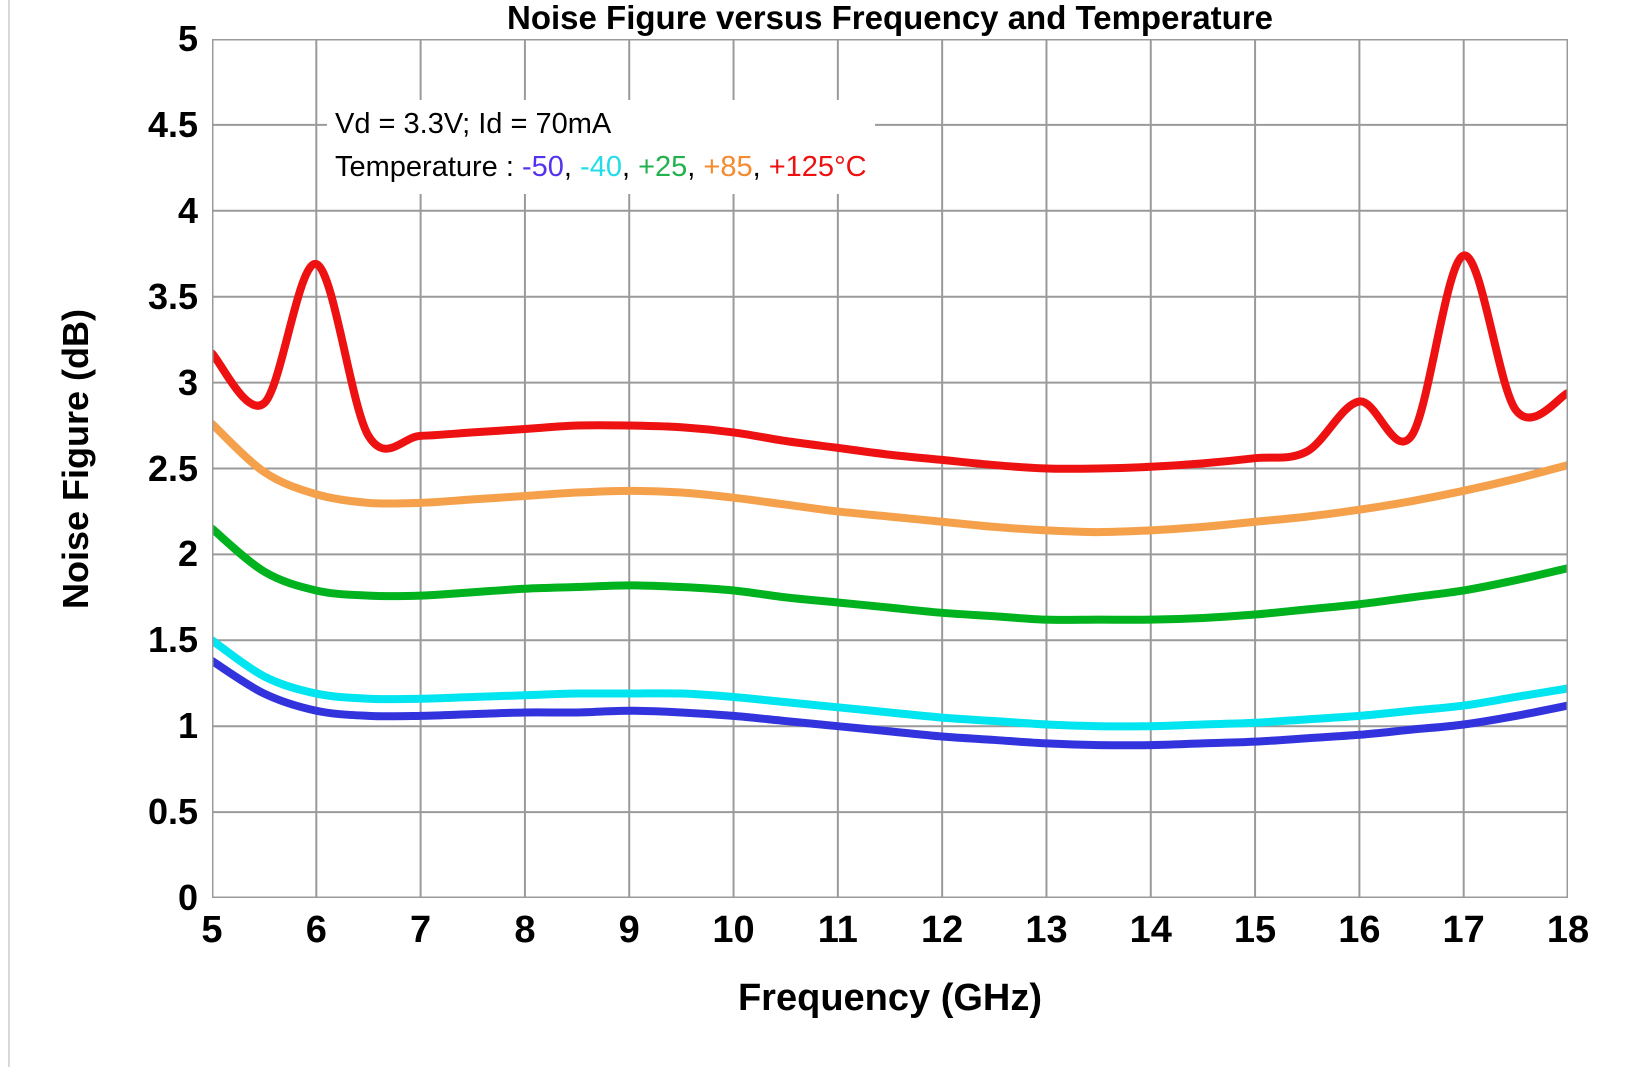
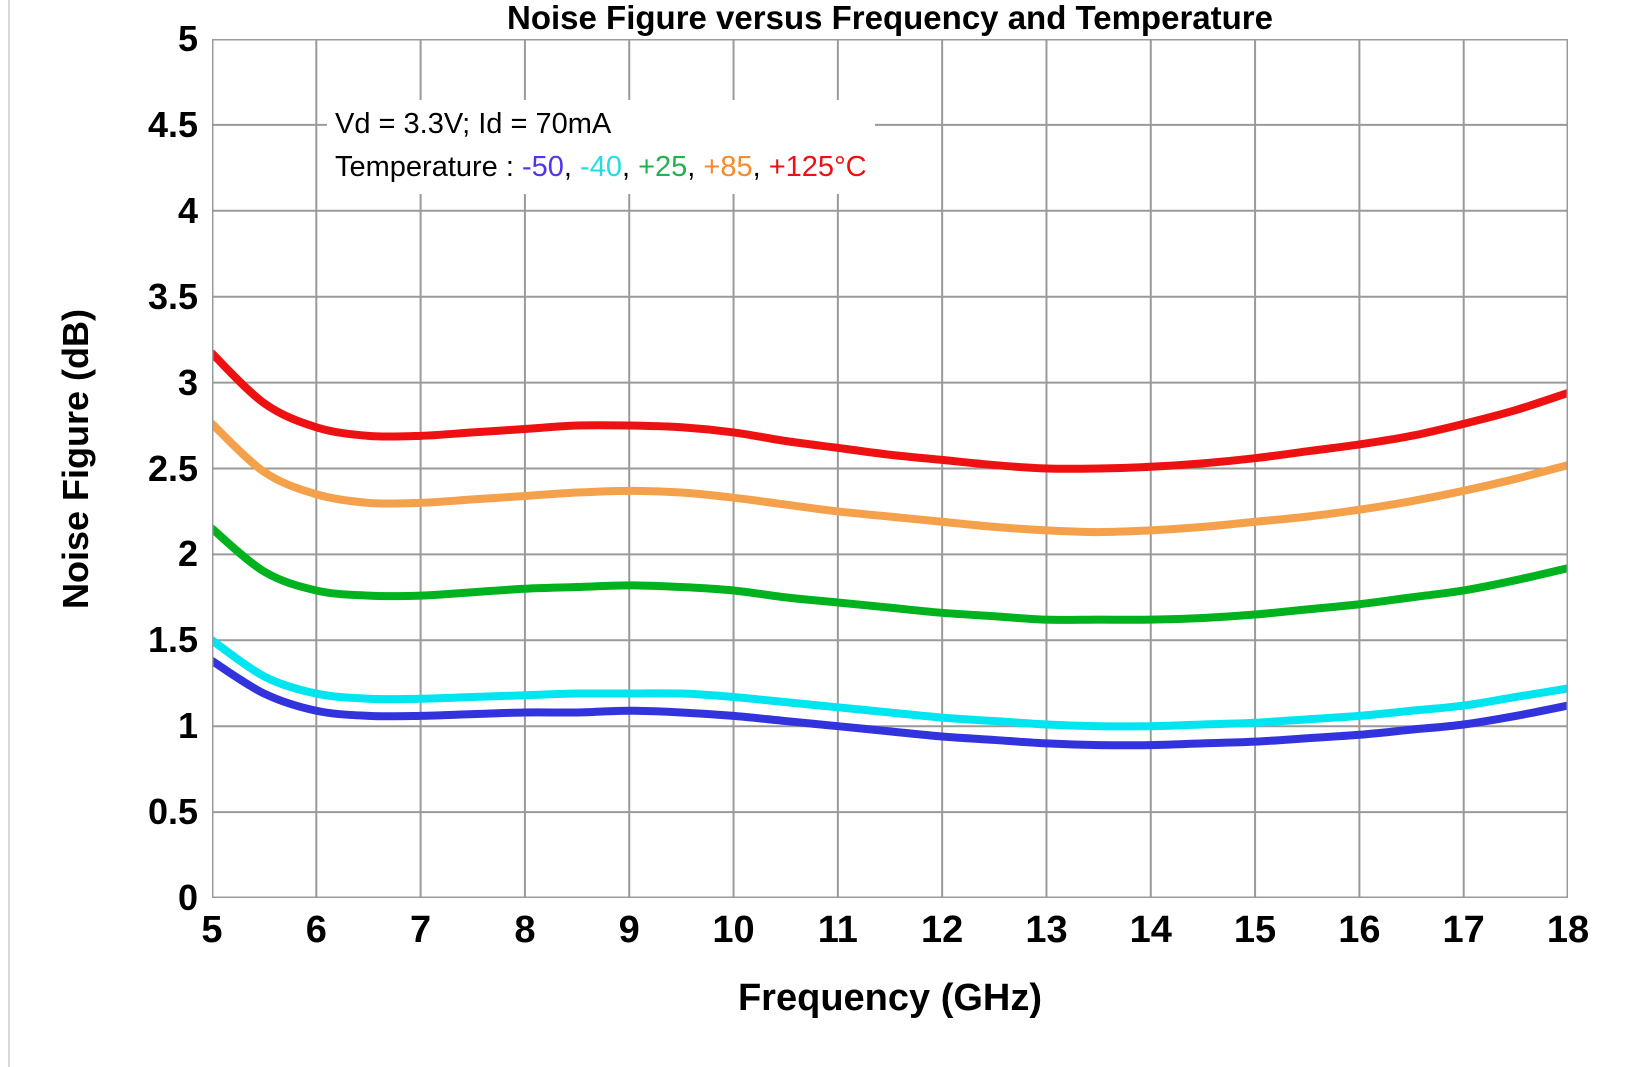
+125°C/6: 3.69 -> 2.74
+125°C/16: 2.89 -> 2.64
+125°C/17: 3.74 -> 2.76
